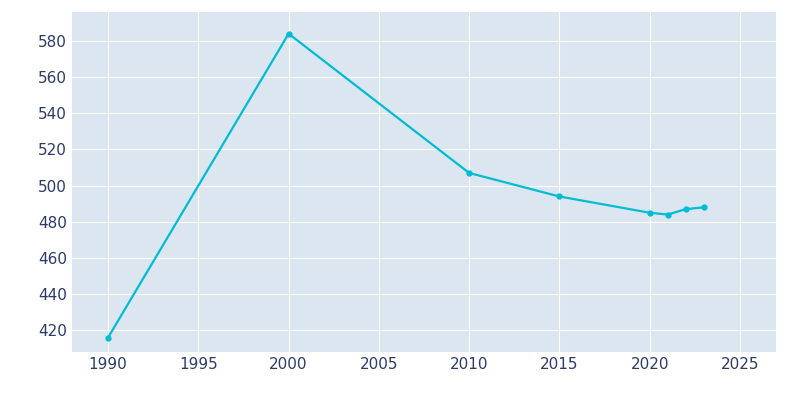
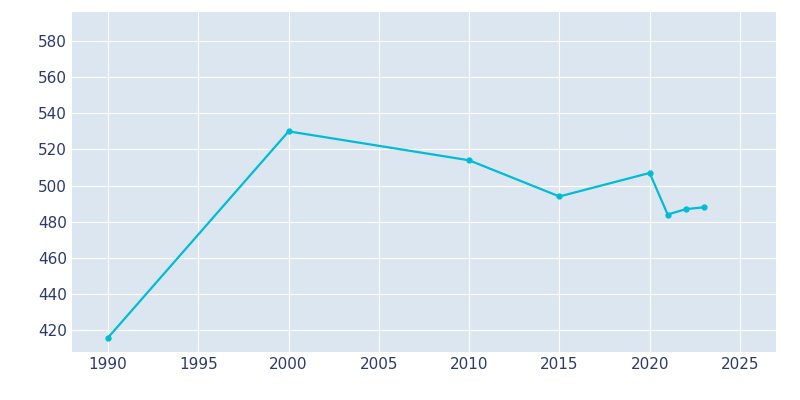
2000: 584 -> 530
2010: 507 -> 514
2020: 485 -> 507
